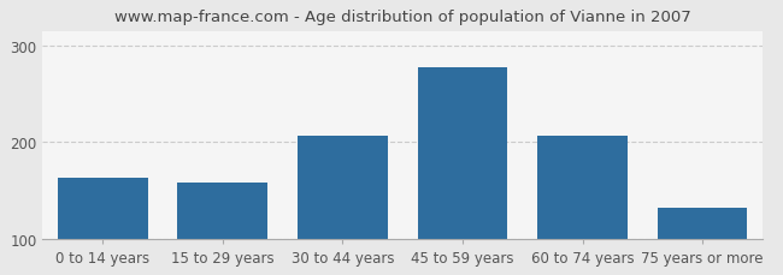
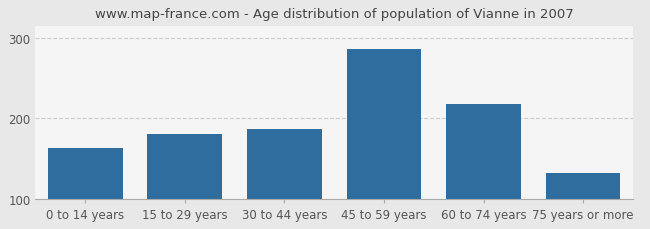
15 to 29 years: 158 -> 180
30 to 44 years: 207 -> 186
45 to 59 years: 277 -> 286
60 to 74 years: 206 -> 218
